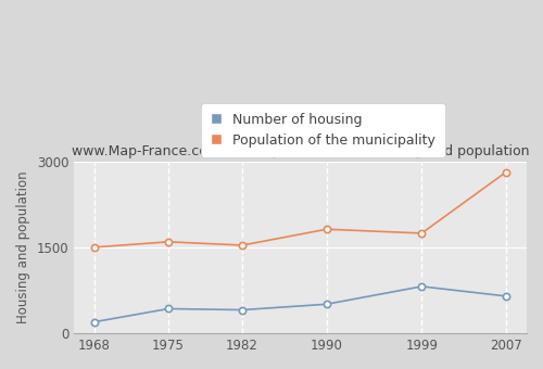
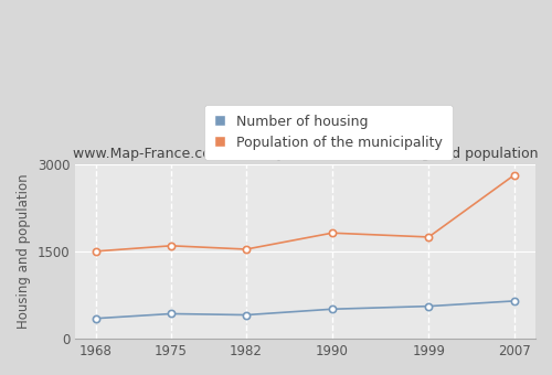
Number of housing/1968: 200 -> 350
Number of housing/1999: 820 -> 560
